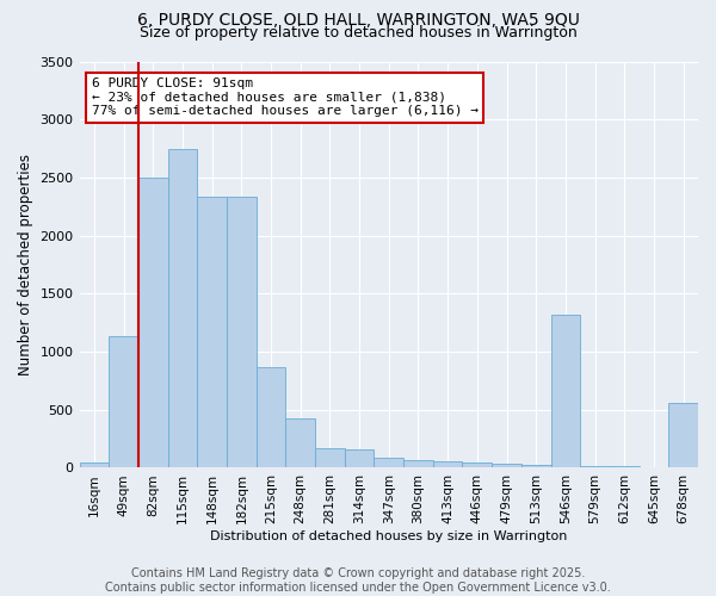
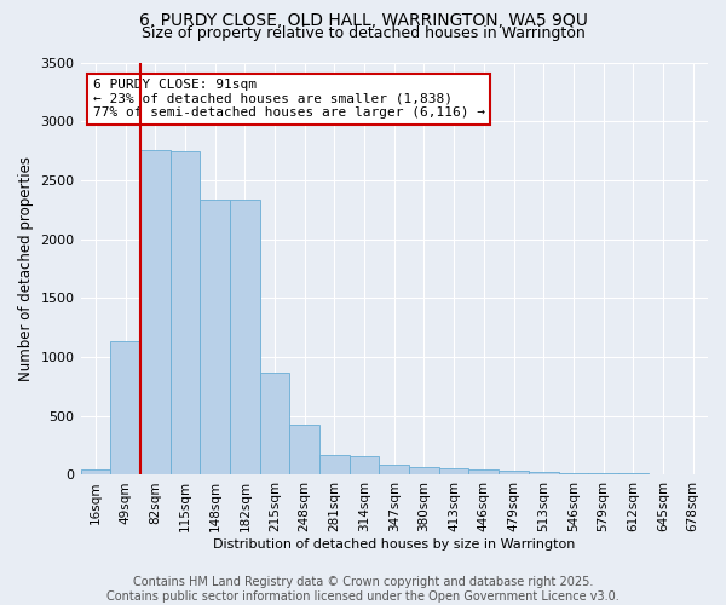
82sqm: 2500 -> 2760
546sqm: 1320 -> 20
678sqm: 560 -> 0
